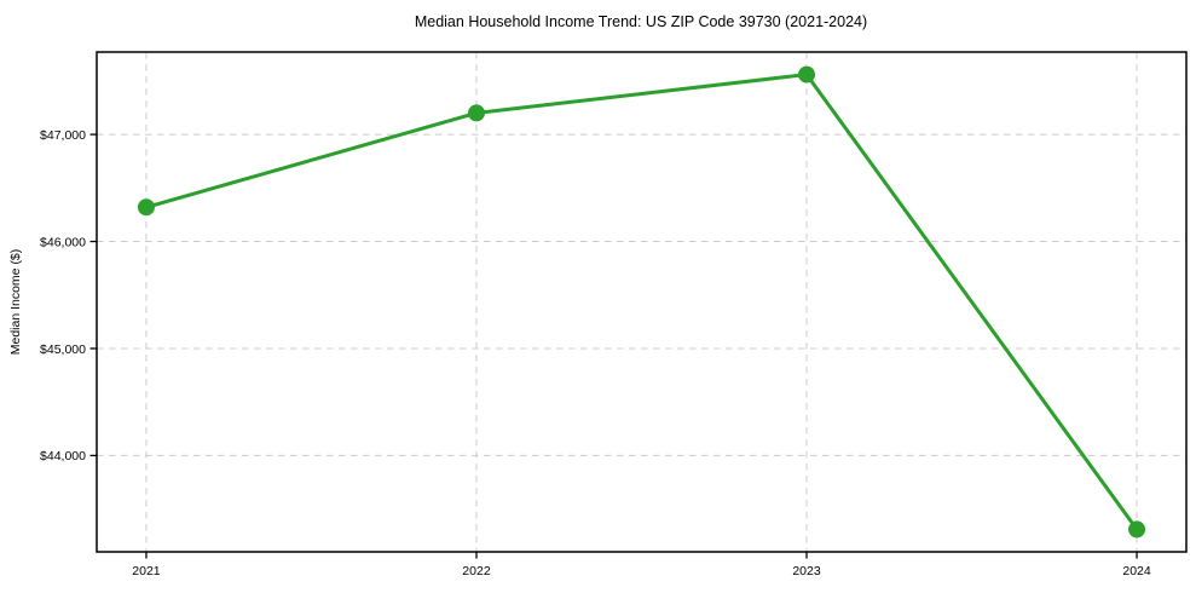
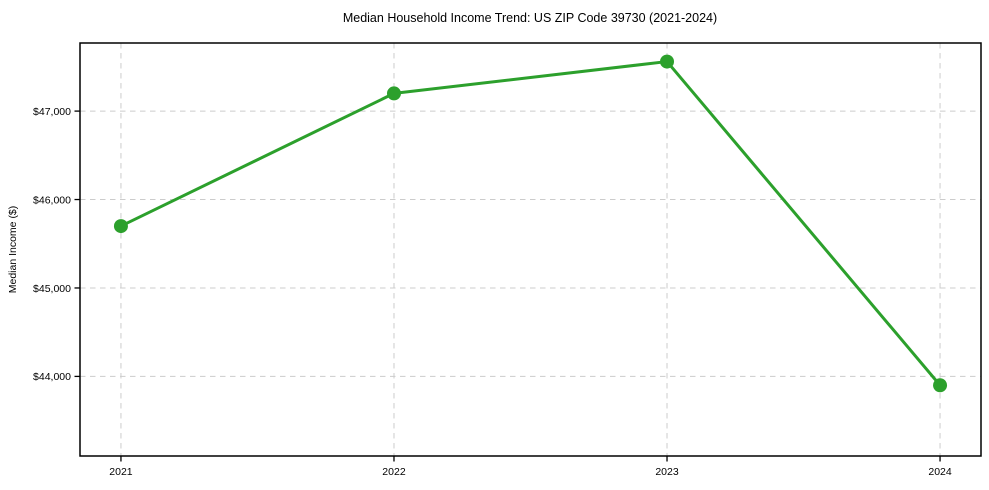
2021: $46300 -> $45700
2024: $43300 -> $43900
